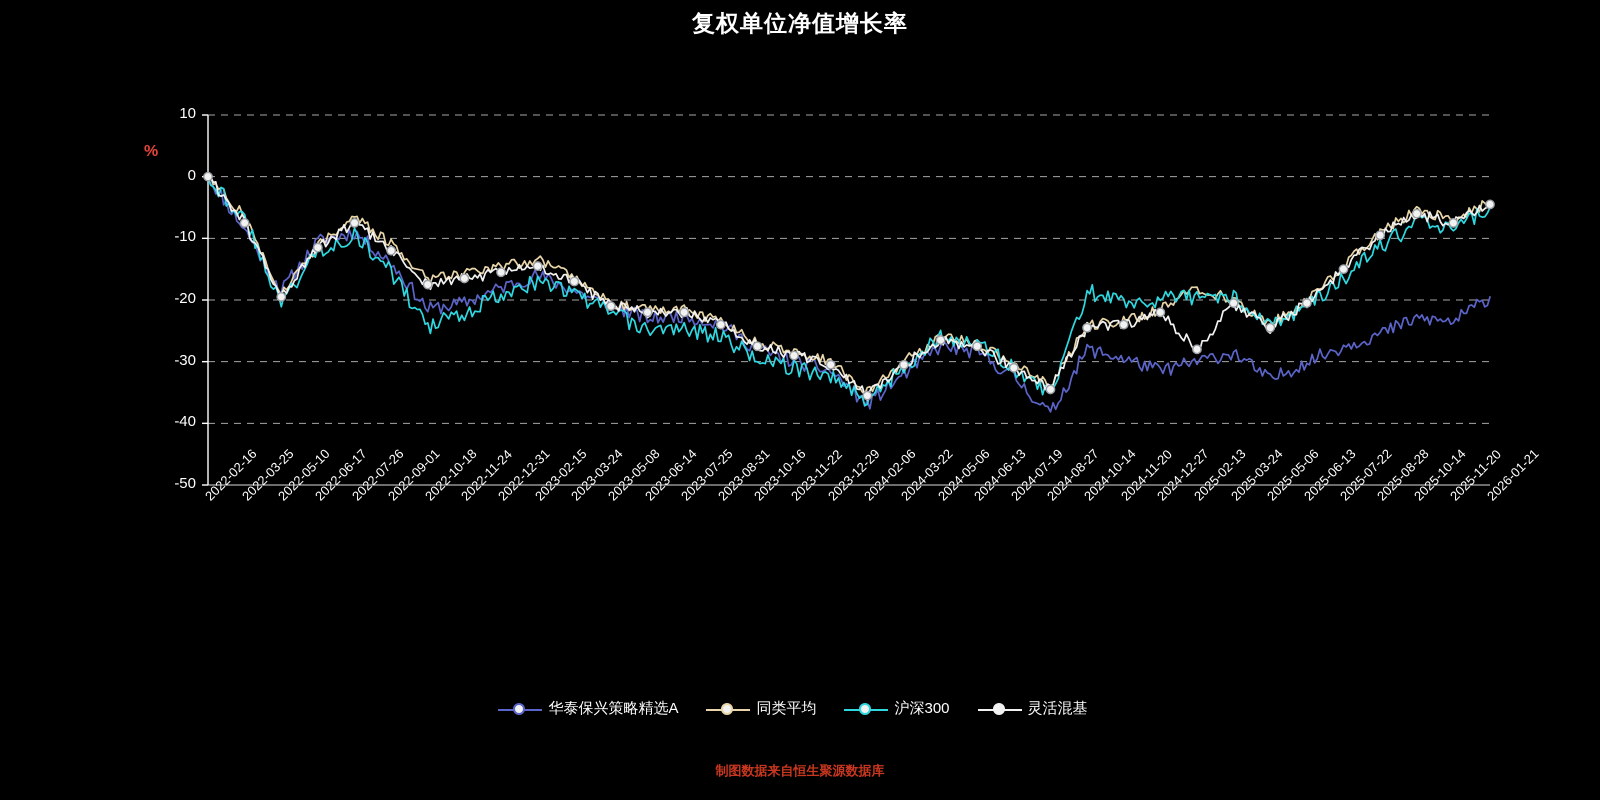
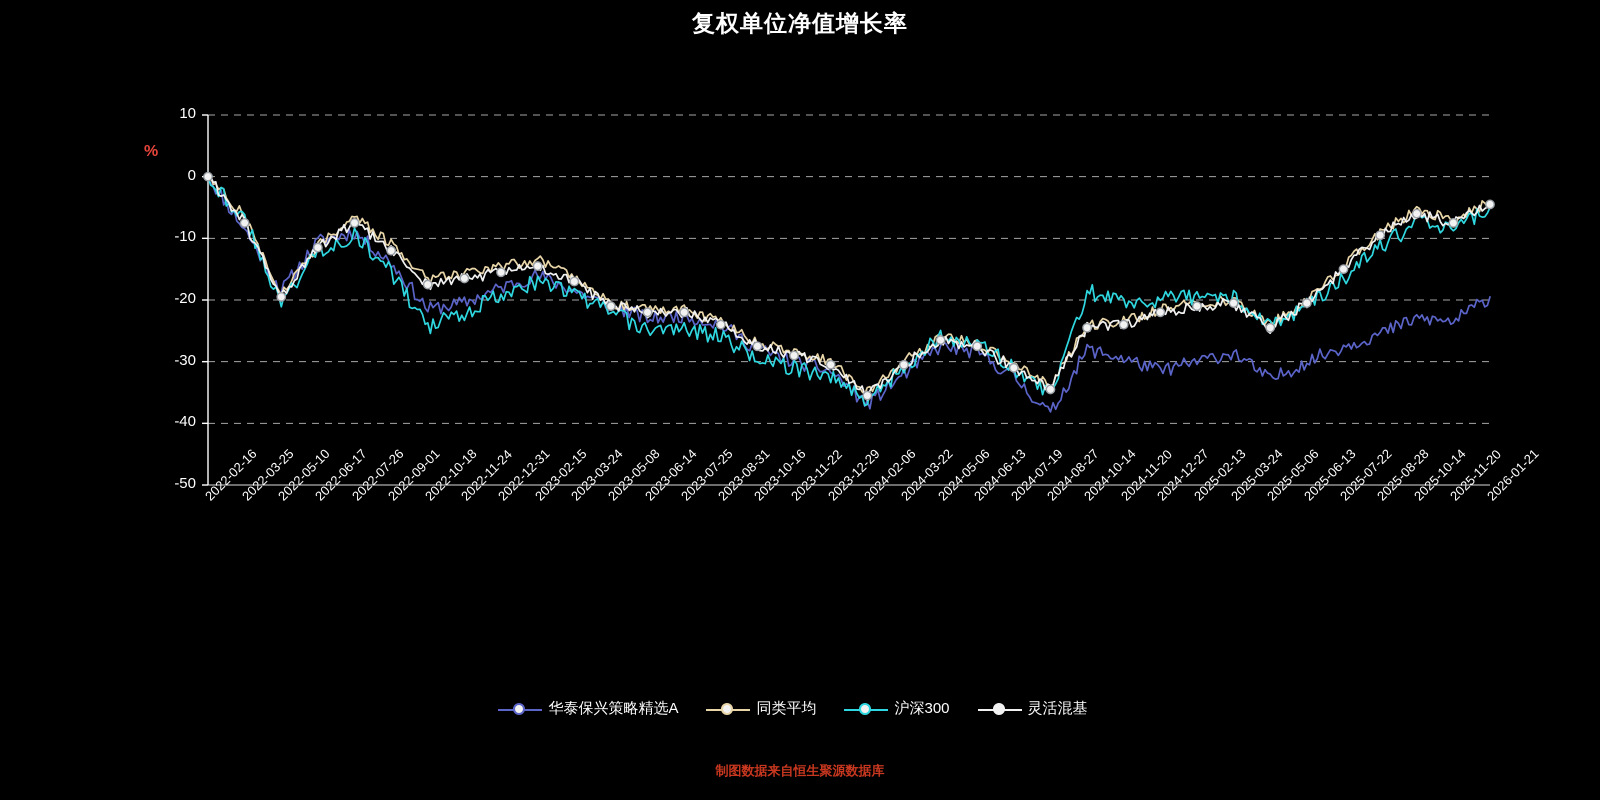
同类平均/2025-02-13: -18 -> -20
灵活混基/2025-02-13: -28 -> -21
